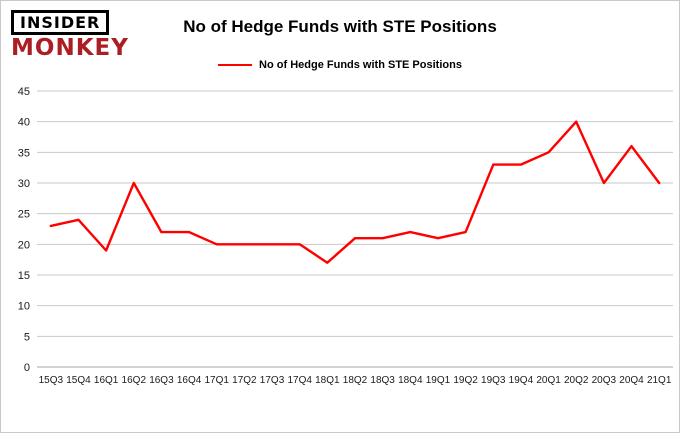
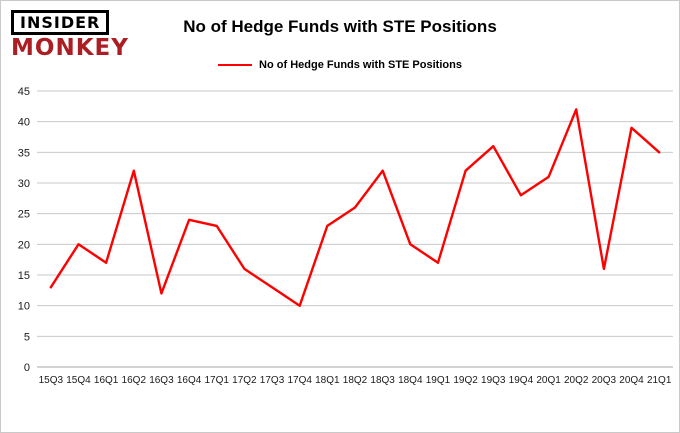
15Q3: 23 -> 13
15Q4: 24 -> 20
16Q1: 19 -> 17
16Q2: 30 -> 32
16Q3: 22 -> 12
16Q4: 22 -> 24
17Q1: 20 -> 23
17Q2: 20 -> 16
17Q3: 20 -> 13
17Q4: 20 -> 10
18Q1: 17 -> 23
18Q2: 21 -> 26
18Q3: 21 -> 32
18Q4: 22 -> 20
19Q1: 21 -> 17
19Q2: 22 -> 32
19Q3: 33 -> 36
19Q4: 33 -> 28
20Q1: 35 -> 31
20Q2: 40 -> 42
20Q3: 30 -> 16
20Q4: 36 -> 39
21Q1: 30 -> 35
